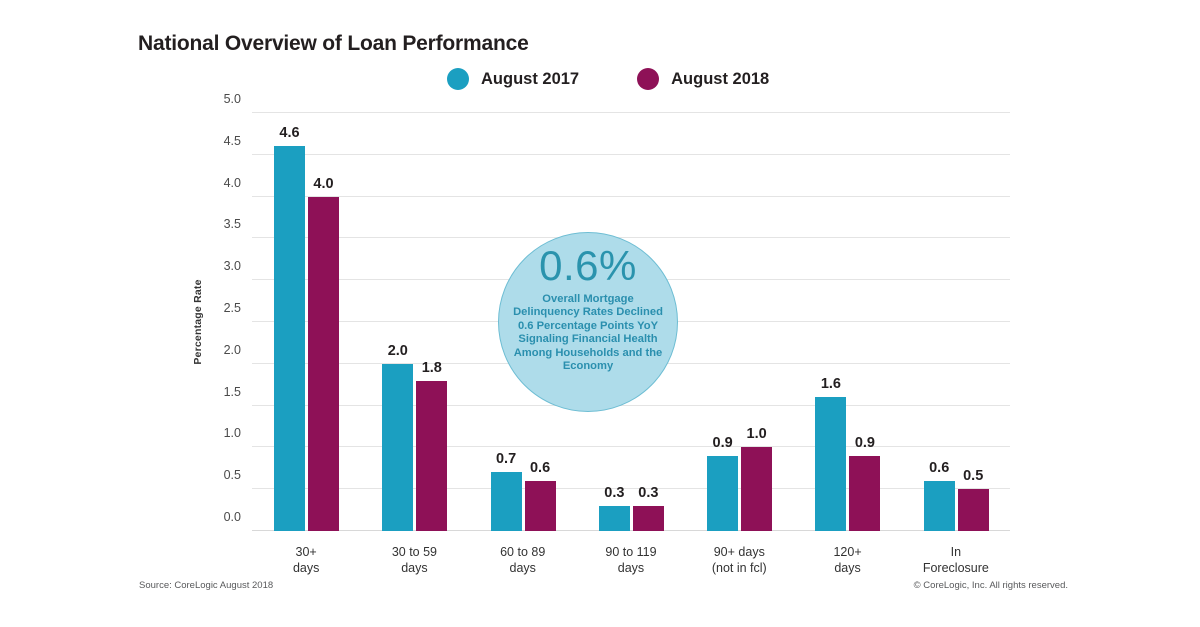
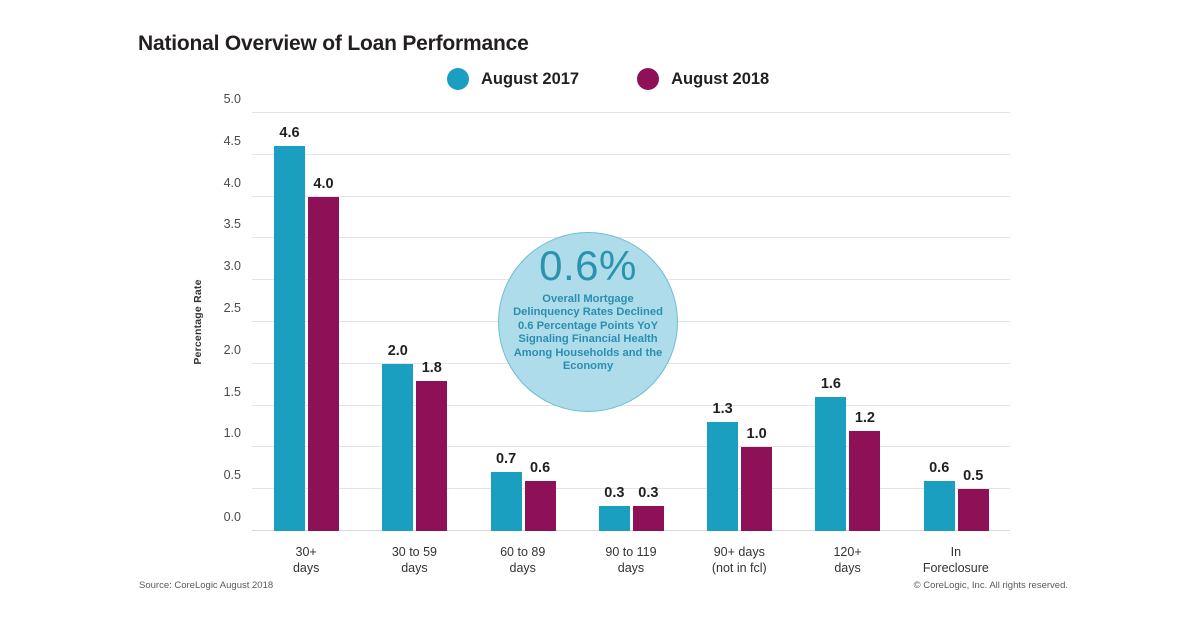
August 2017/90+ days (not in fcl): 0.9 -> 1.3
August 2018/120+ days: 0.9 -> 1.2
